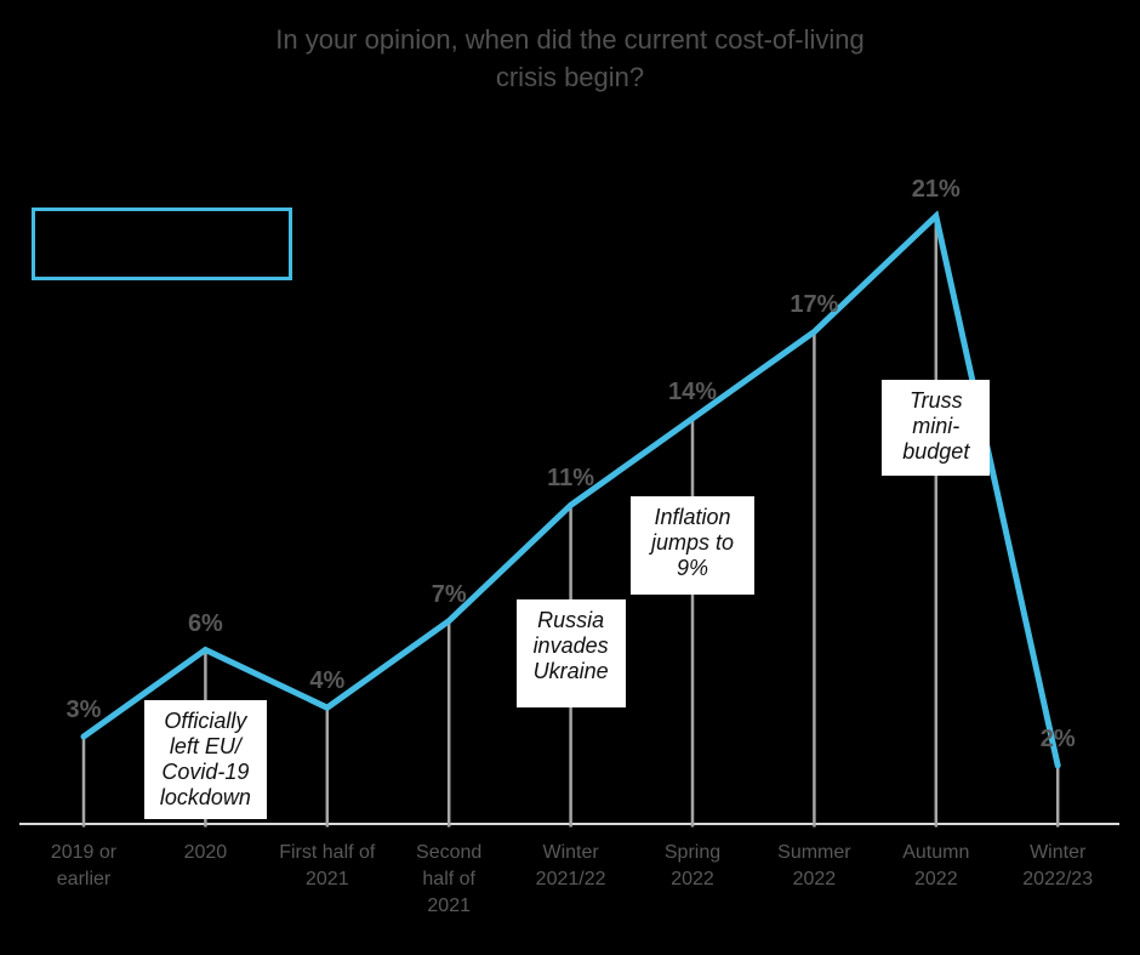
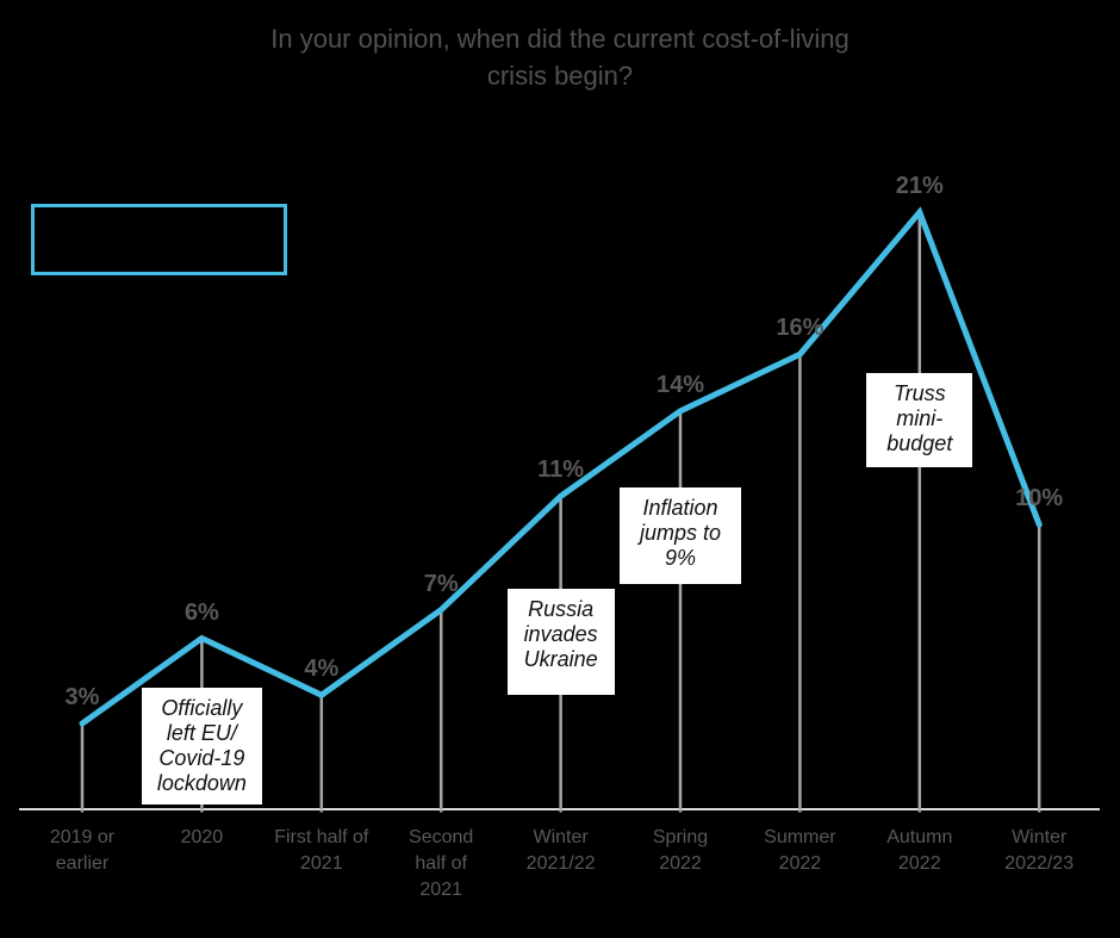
Summer 2022: 17% -> 16%
Winter 2022/23: 2% -> 10%
